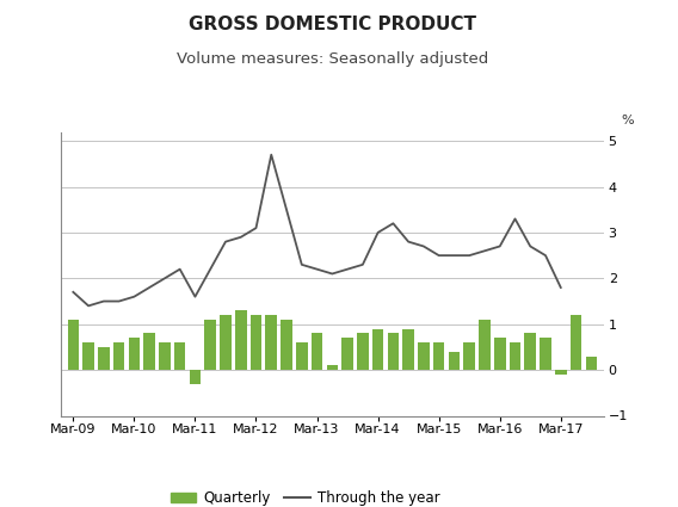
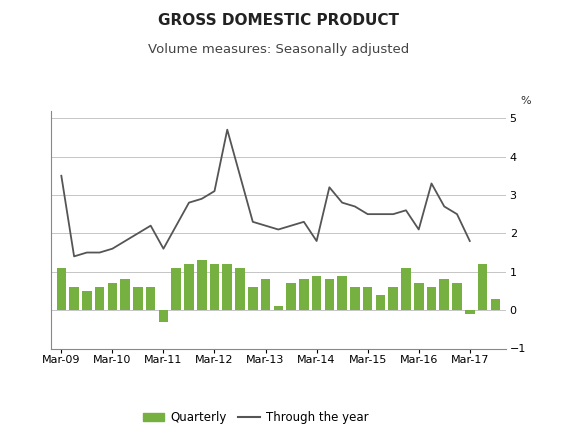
Through the year/Mar-09: 1.7 -> 3.5
Through the year/Mar-14: 3.0 -> 1.8
Through the year/Mar-16: 2.7 -> 2.1
